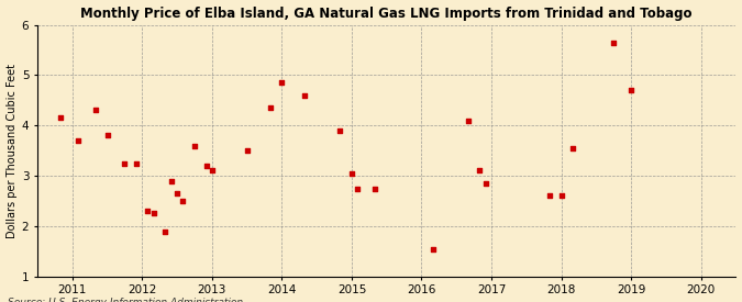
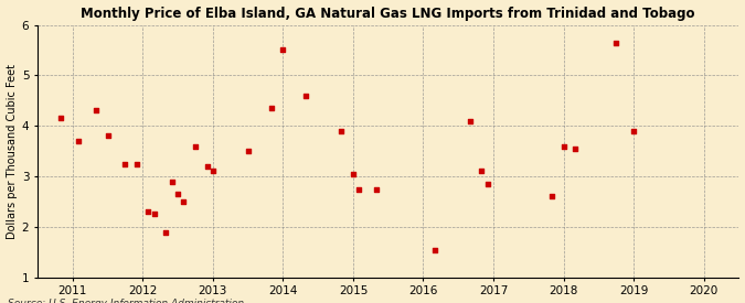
2014: 4.85 -> 5.50
2018: 2.60 -> 3.60
2019: 4.70 -> 3.90
